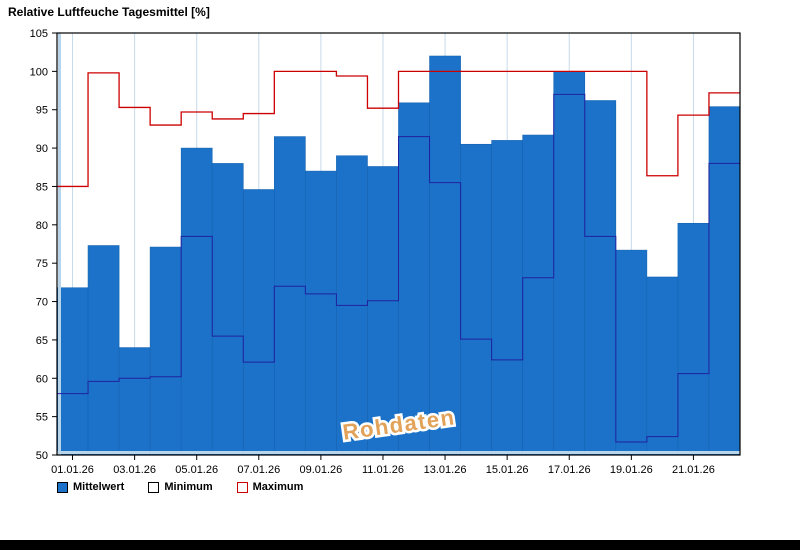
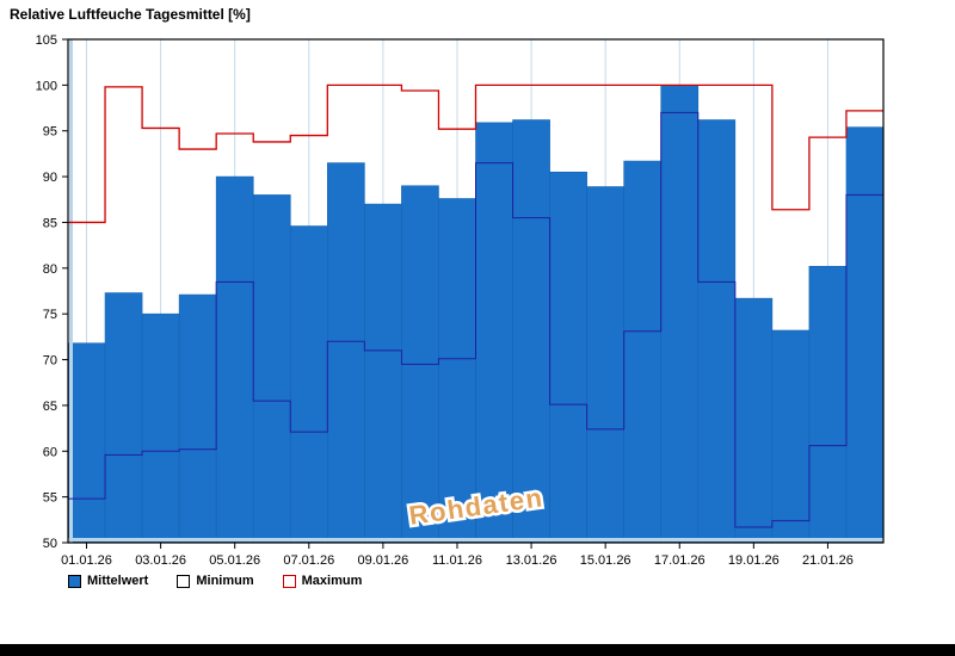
Minimum/01.01.26: 58 -> 55
Mittelwert/03.01.26: 64 -> 75
Mittelwert/13.01.26: 102 -> 96
Mittelwert/15.01.26: 91 -> 89
